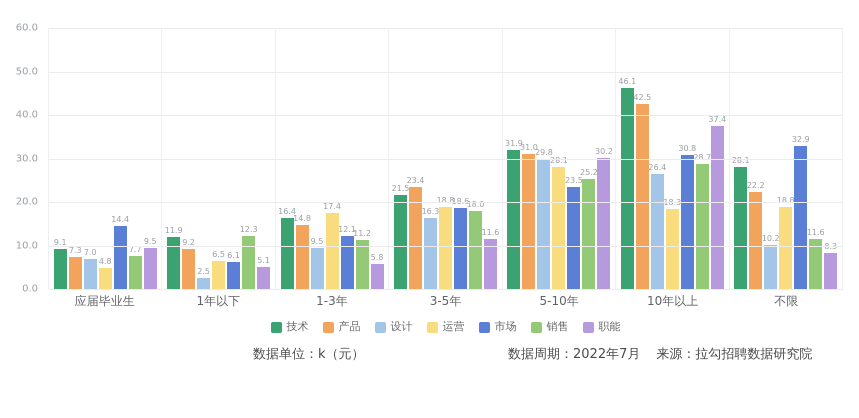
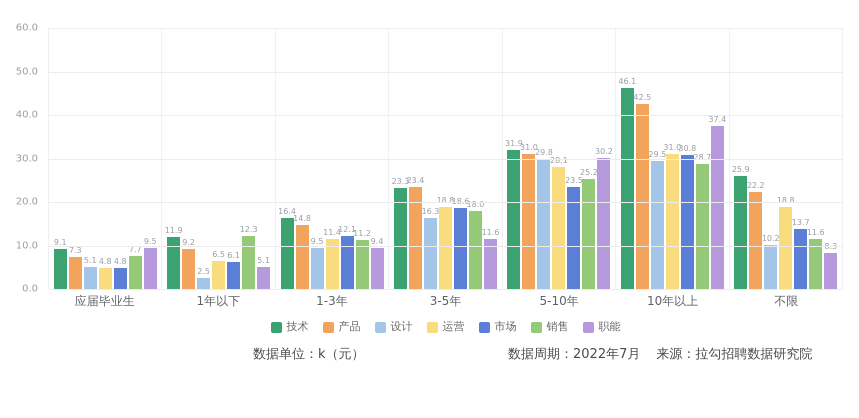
设计/应届毕业生: 7.0 -> 5.1
市场/应届毕业生: 14.4 -> 4.8
运营/1-3年: 17.4 -> 11.4
职能/1-3年: 5.8 -> 9.4
技术/3-5年: 21.5 -> 23.3
设计/10年以上: 26.4 -> 29.5
运营/10年以上: 18.3 -> 31.0
技术/不限: 28.1 -> 25.9
市场/不限: 32.9 -> 13.7
